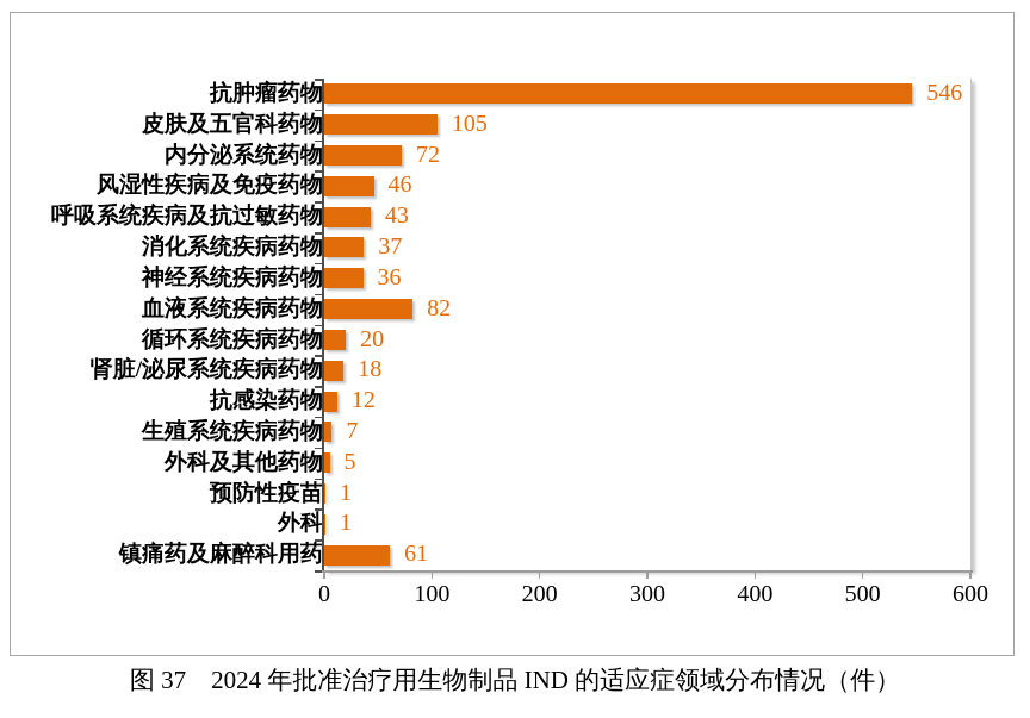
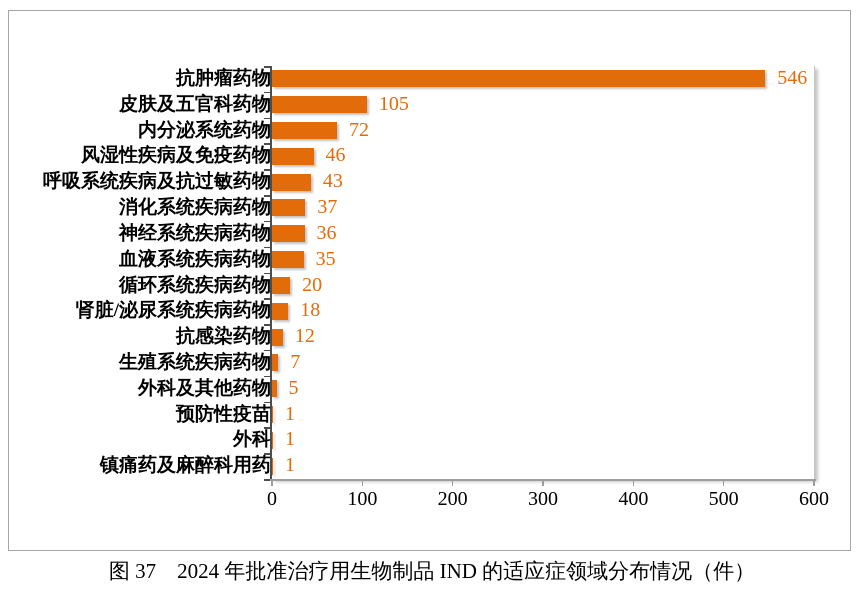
血液系统疾病药物: 82 -> 35
镇痛药及麻醉科用药: 61 -> 1
